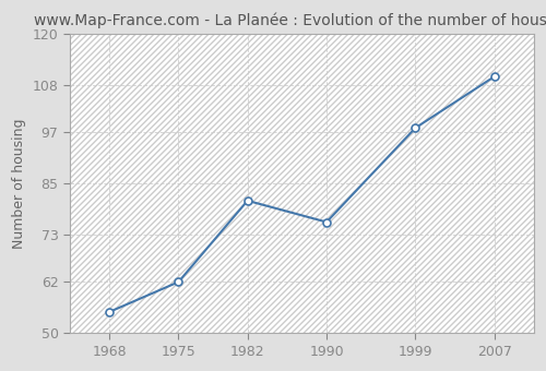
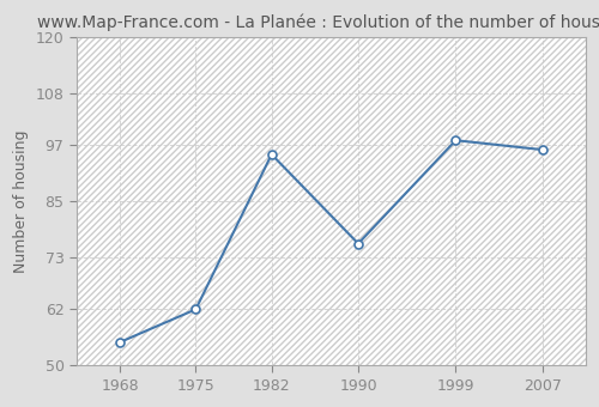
1982: 81 -> 95
2007: 110 -> 96
